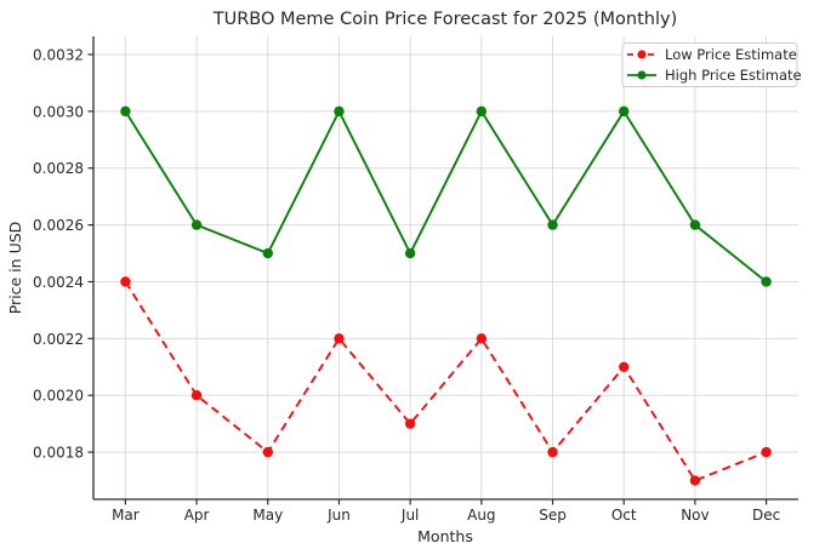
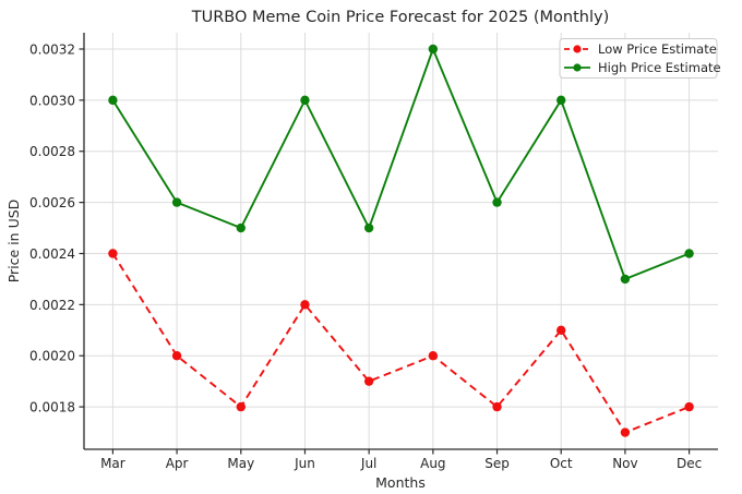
Low Price Estimate/Aug: 0.0022 -> 0.0020
High Price Estimate/Aug: 0.0030 -> 0.0032
High Price Estimate/Nov: 0.0026 -> 0.0023
